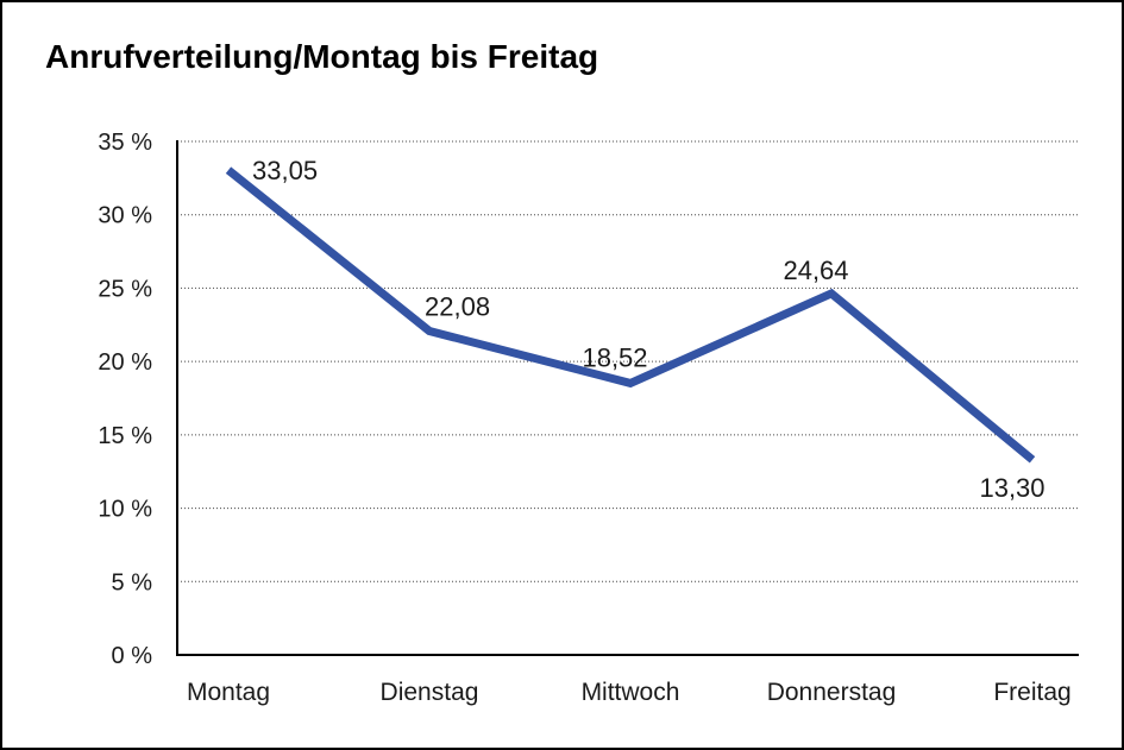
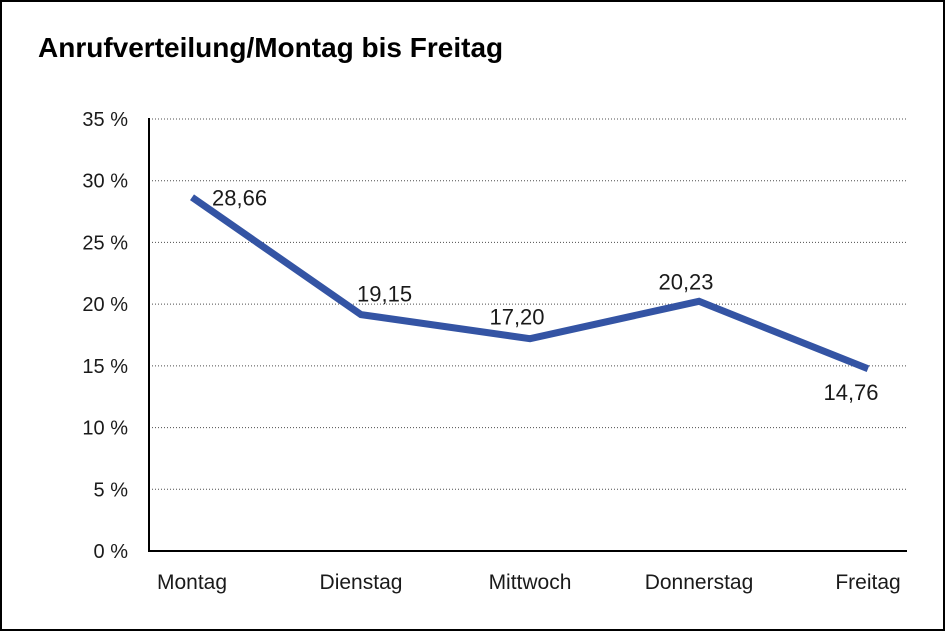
Montag: 33,05 -> 28,66
Dienstag: 22,08 -> 19,15
Mittwoch: 18,52 -> 17,20
Donnerstag: 24,64 -> 20,23
Freitag: 13,30 -> 14,76
